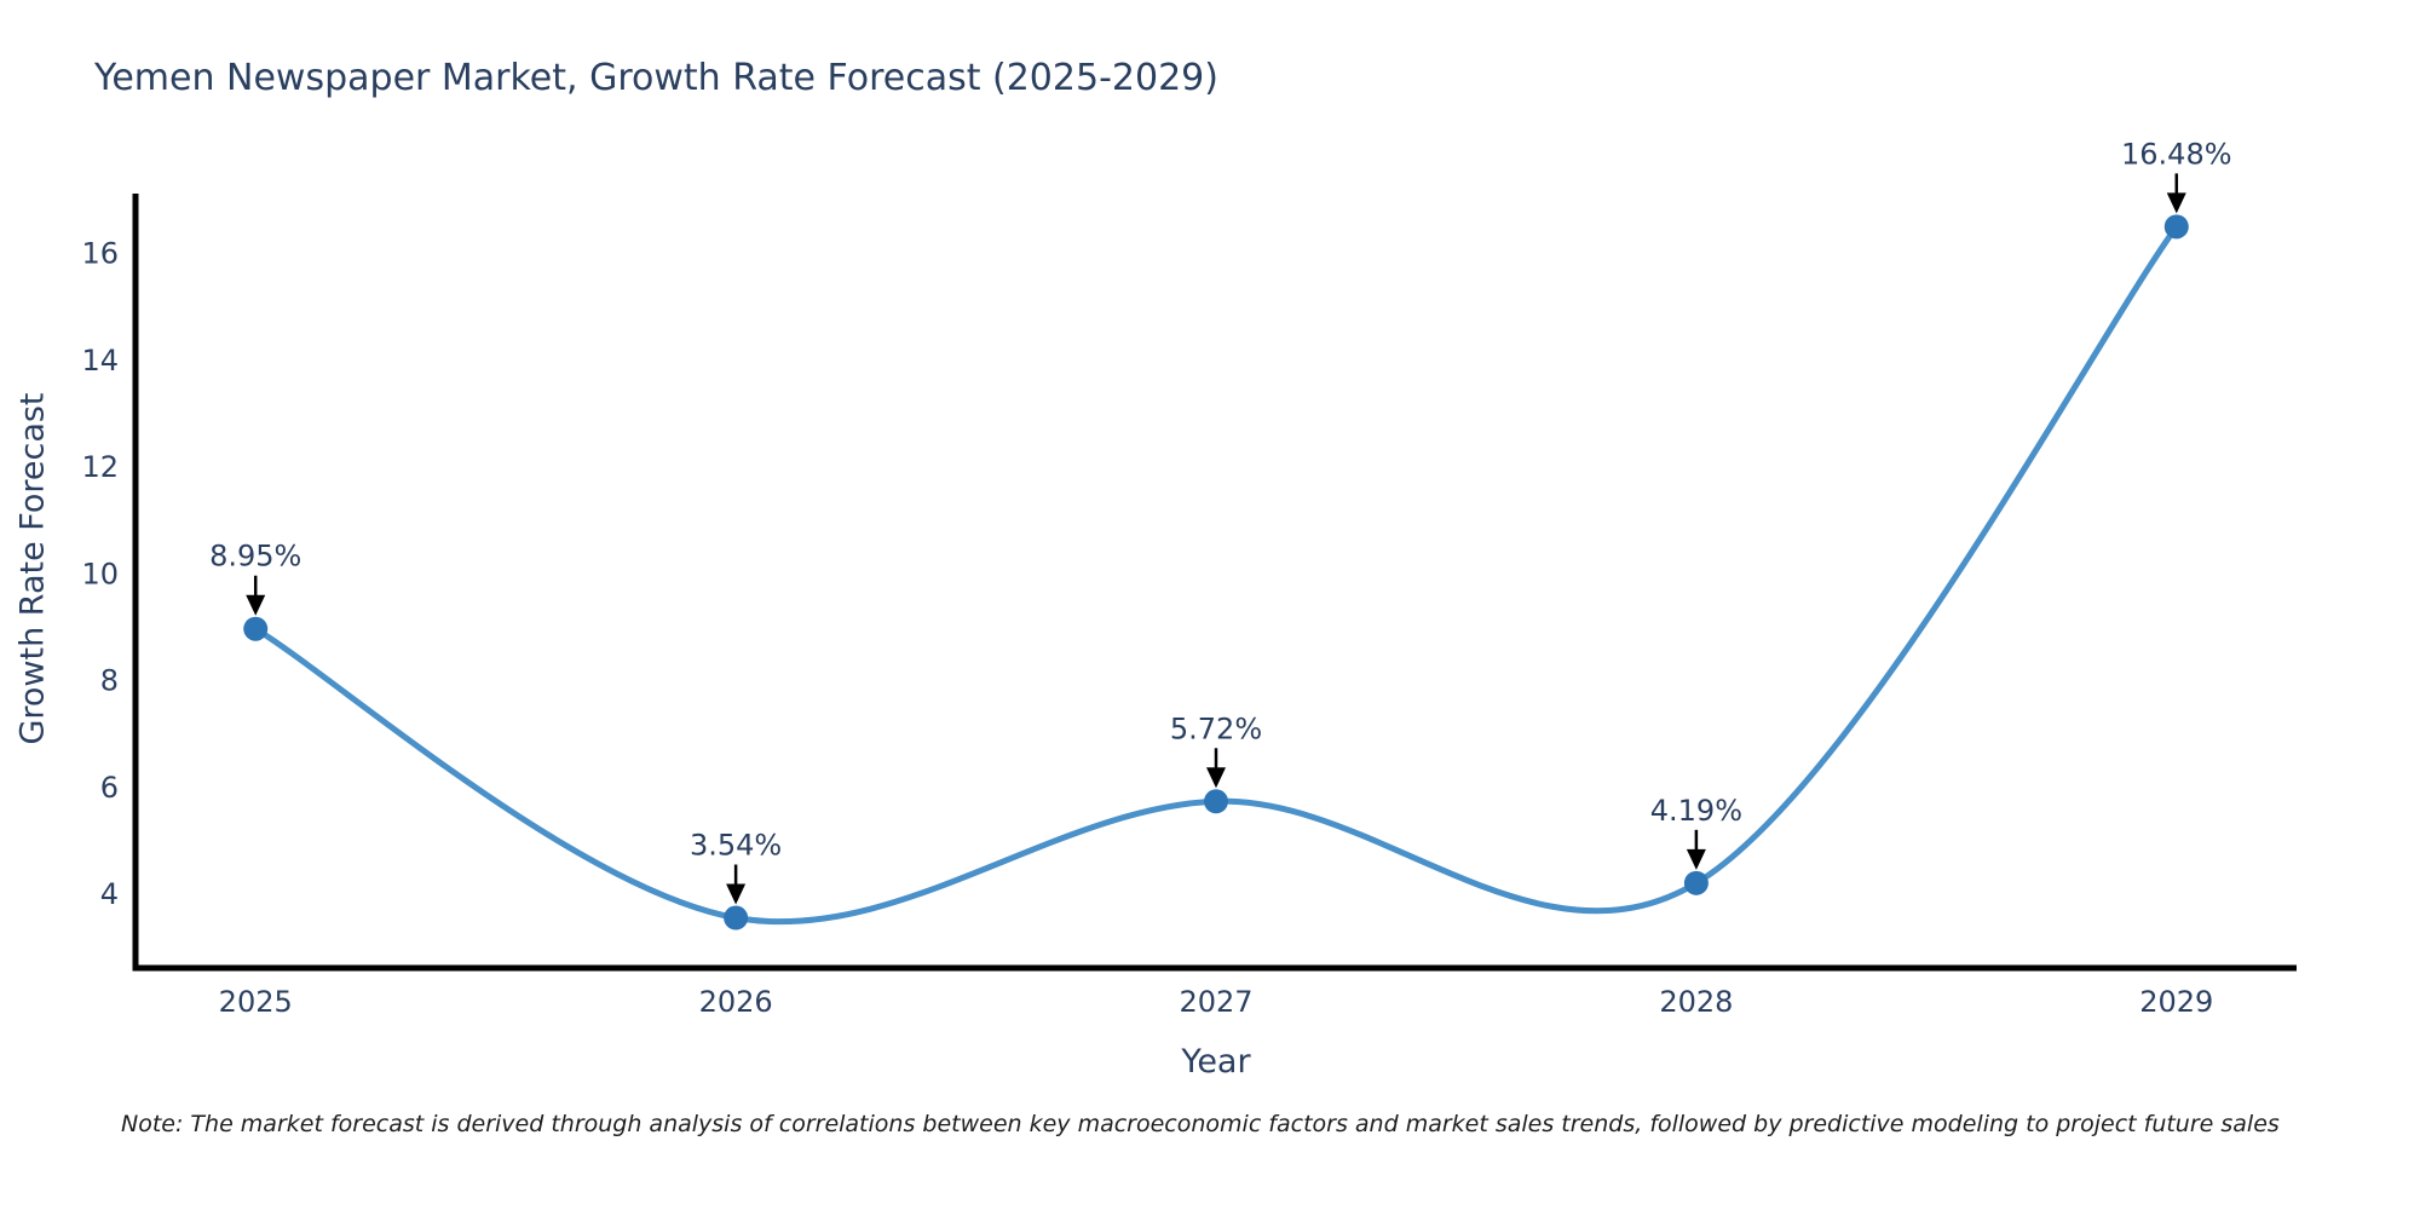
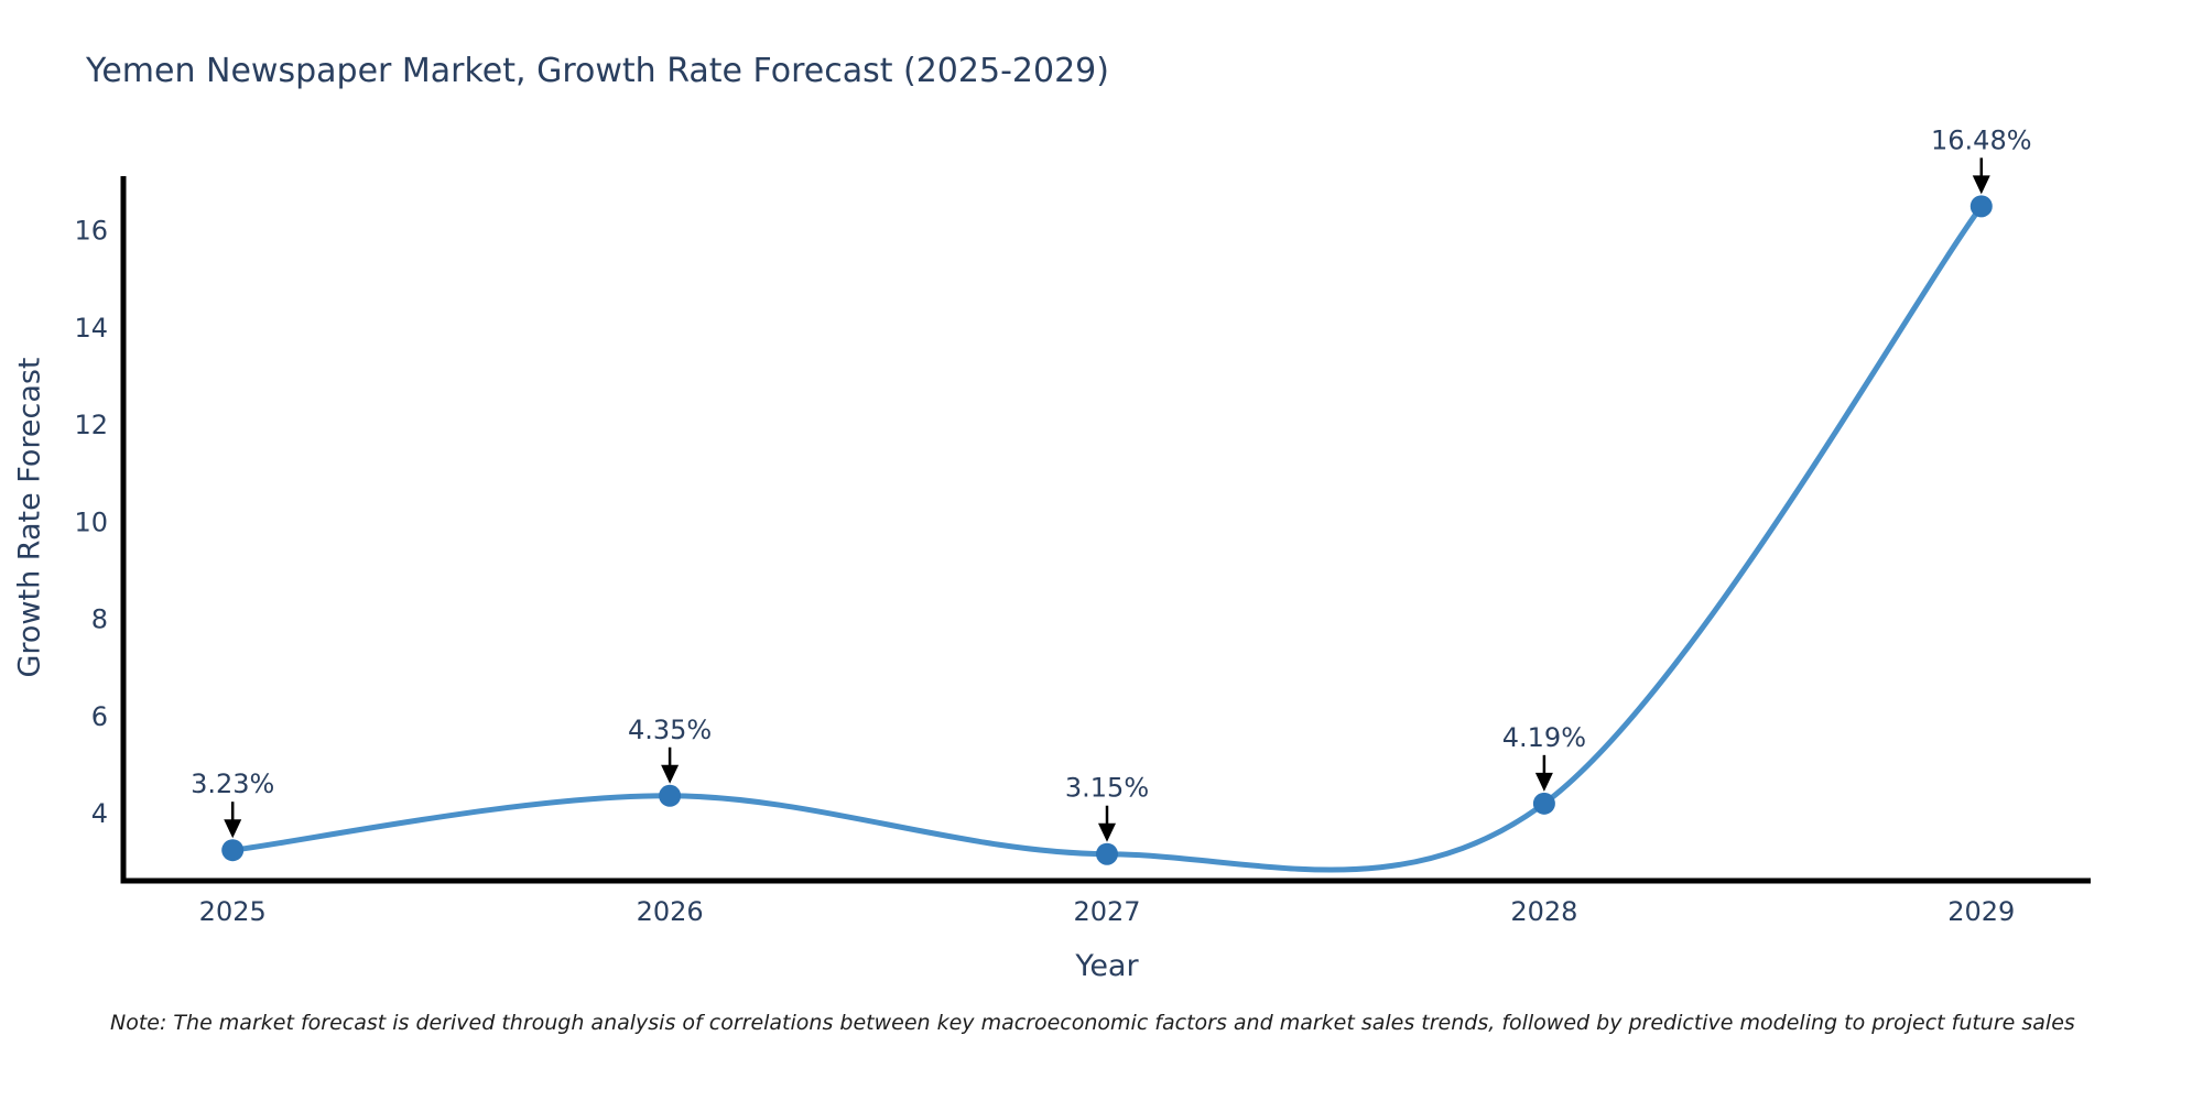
2025: 8.95% -> 3.23%
2026: 3.54% -> 4.35%
2027: 5.72% -> 3.15%
